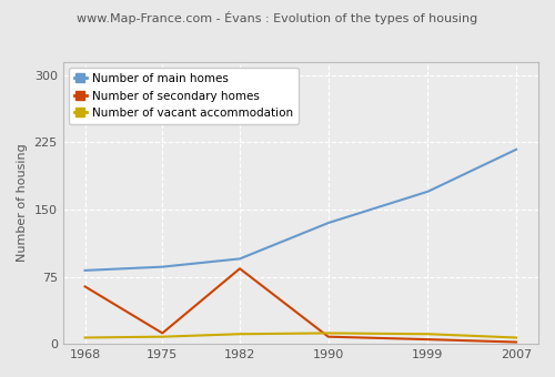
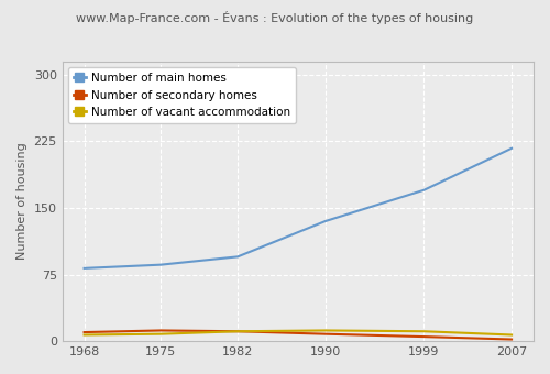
Number of secondary homes/1968: 64 -> 10
Number of secondary homes/1982: 84 -> 11
